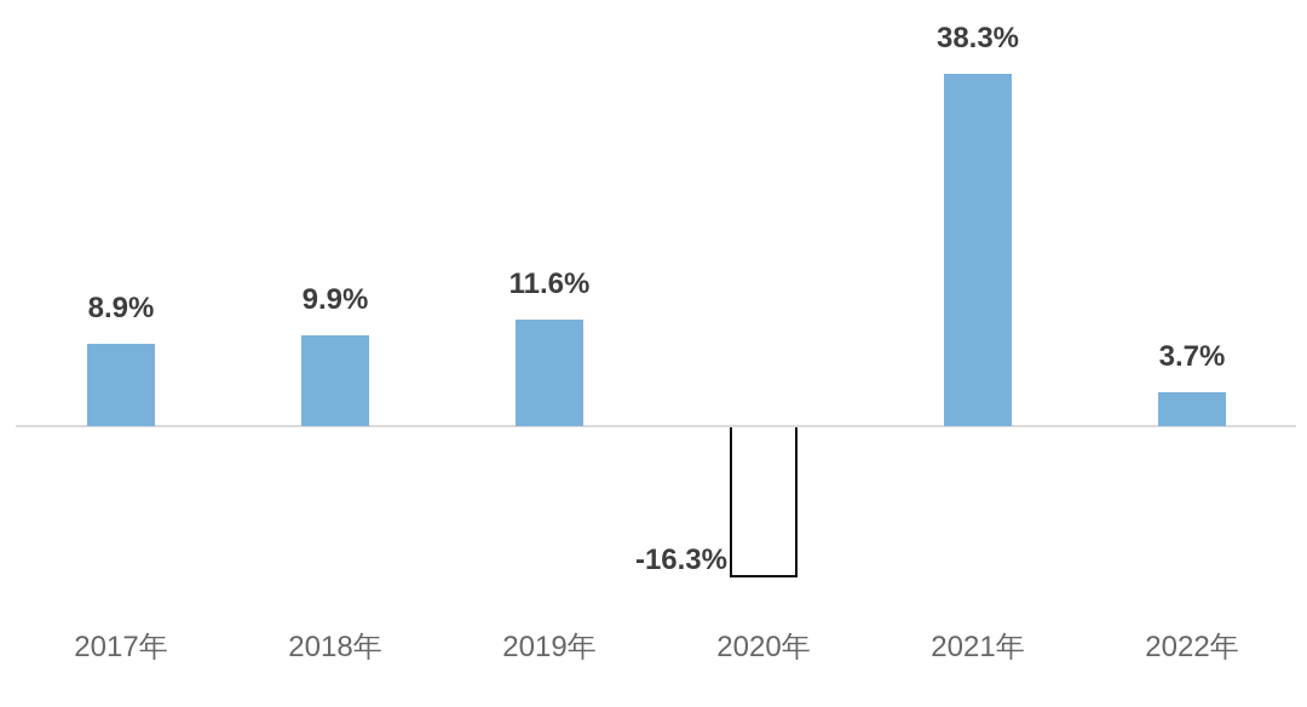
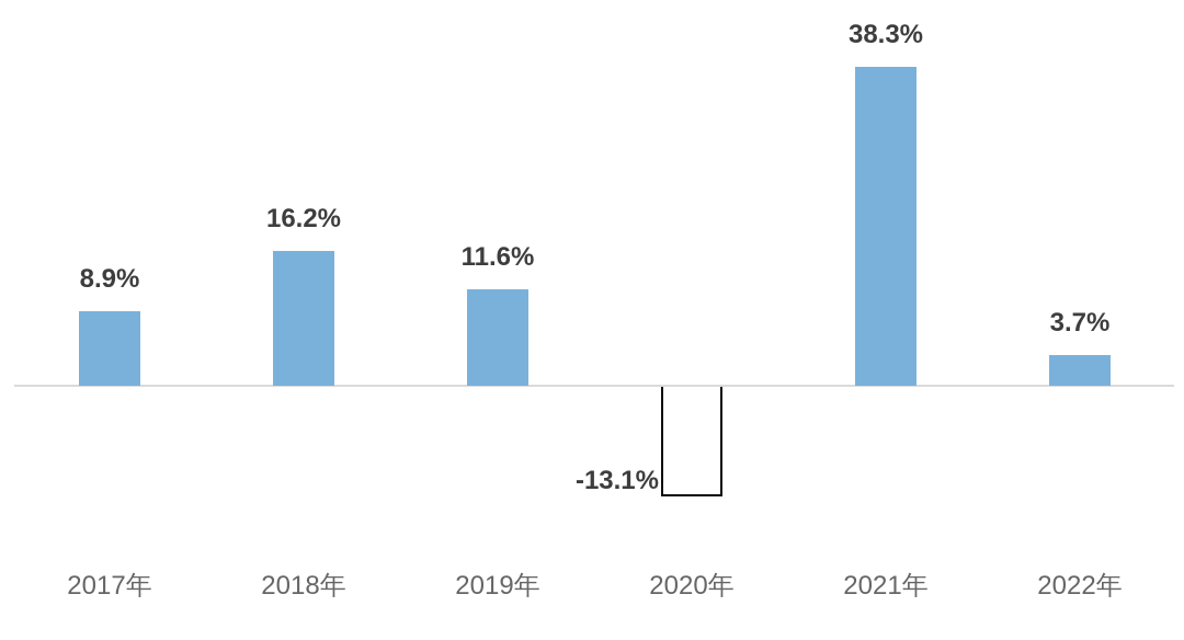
2018年: 9.9% -> 16.2%
2020年: -16.3% -> -13.1%
